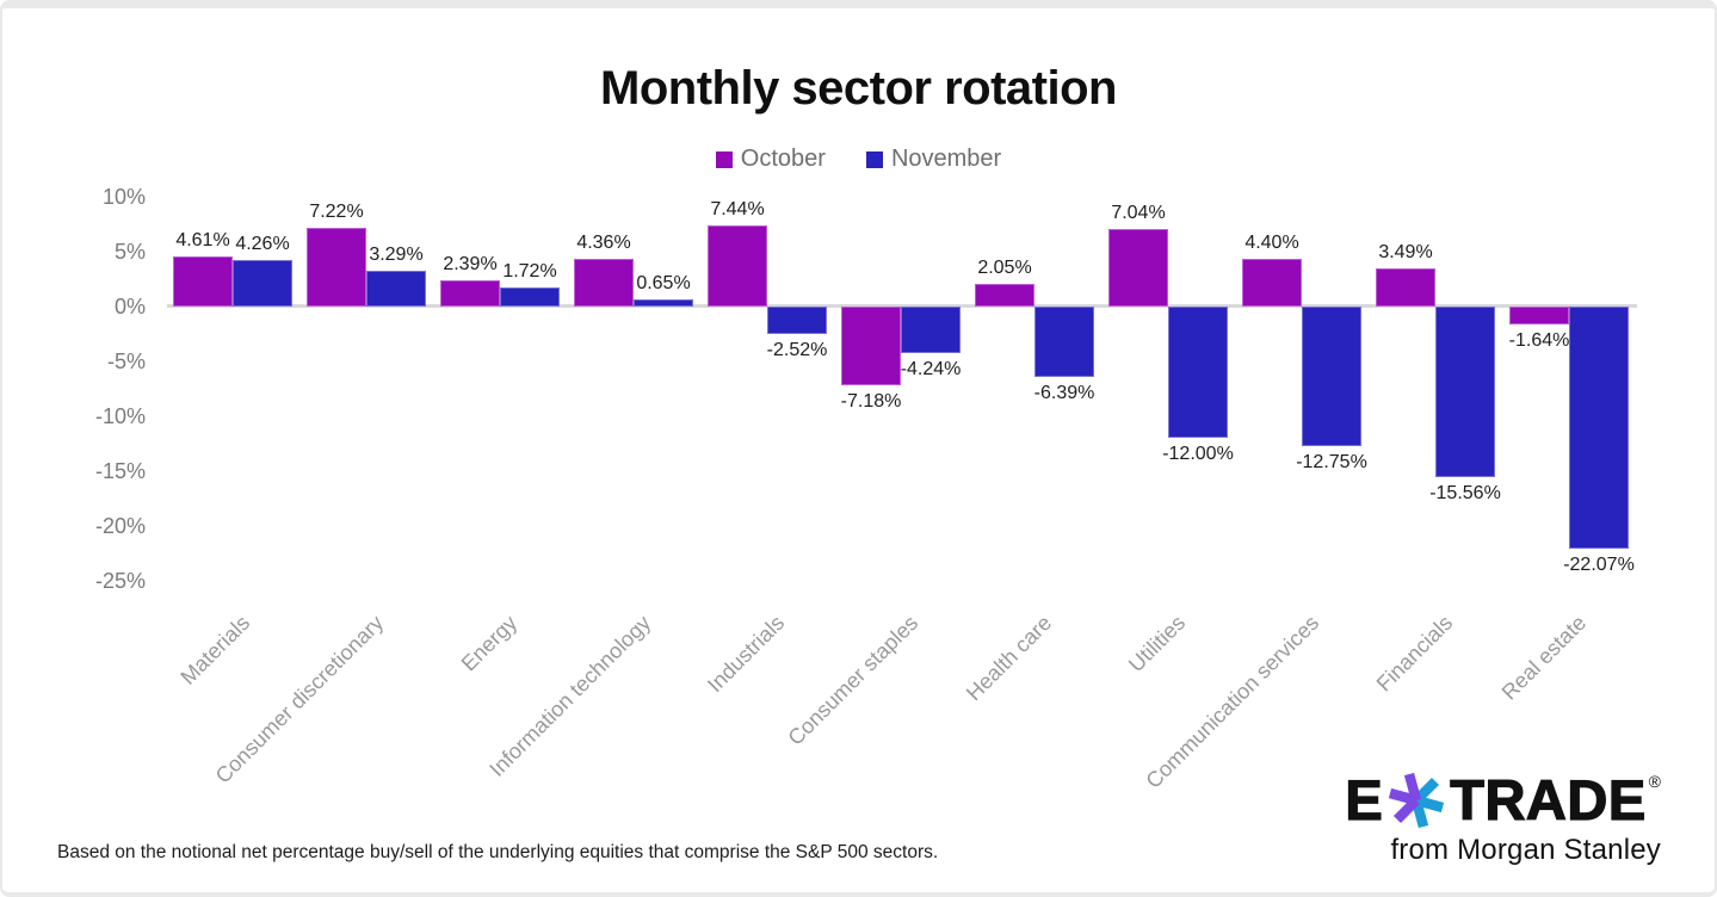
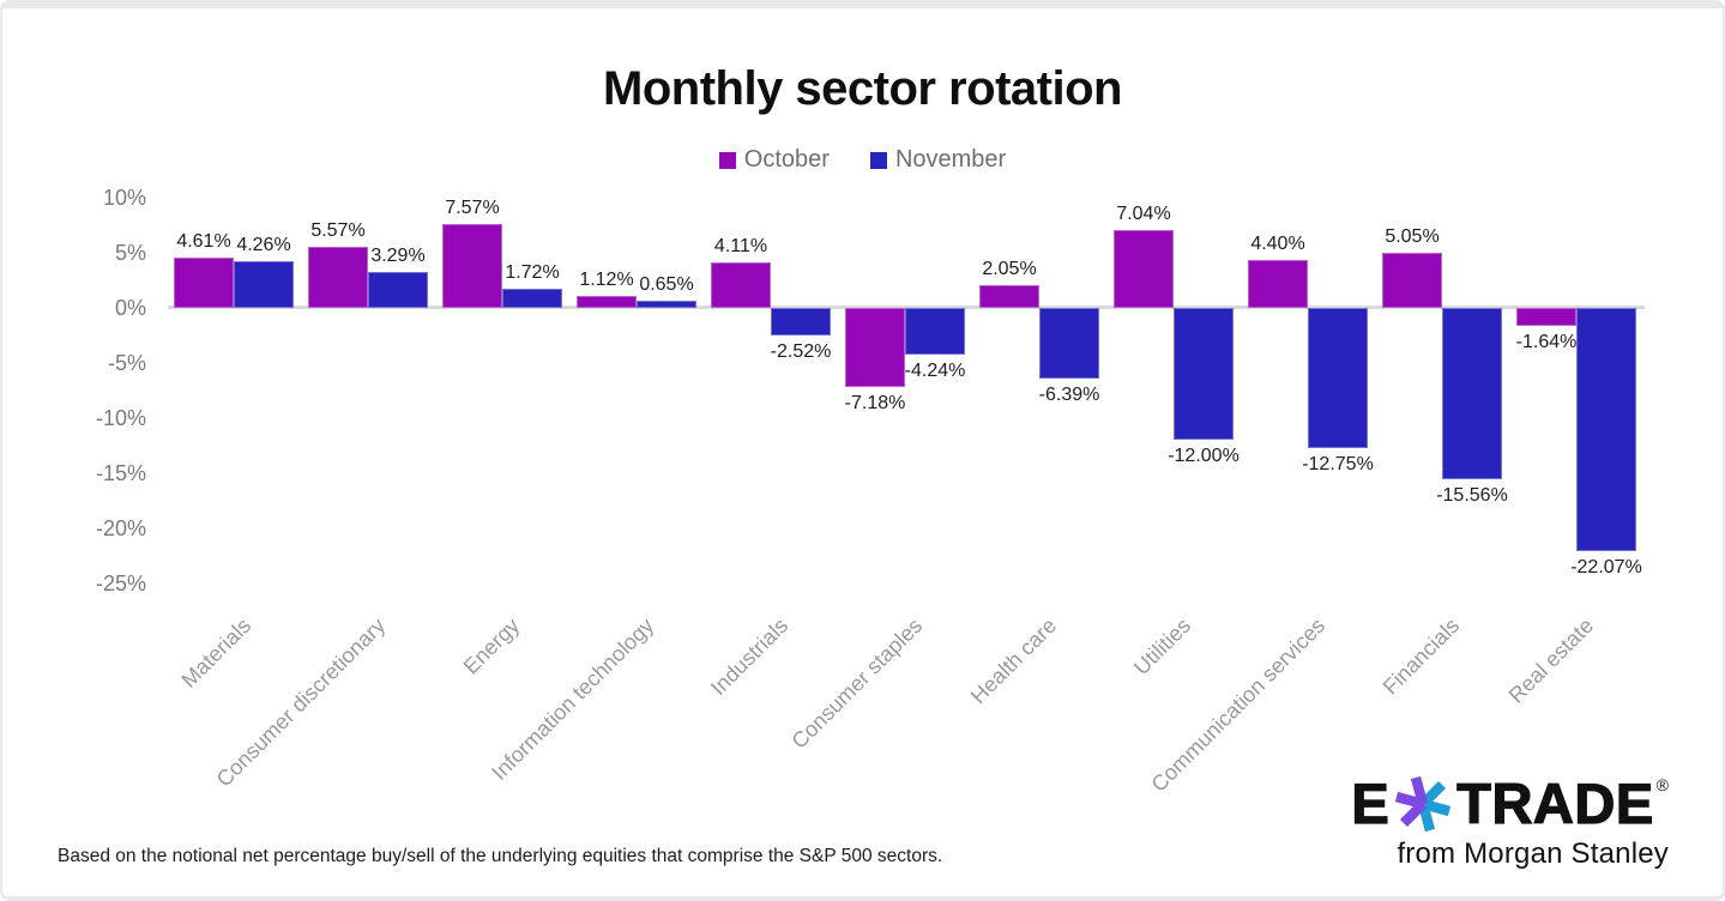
October/Consumer discretionary: 7.22% -> 5.57%
October/Energy: 2.39% -> 7.57%
October/Information technology: 4.36% -> 1.12%
October/Industrials: 7.44% -> 4.11%
October/Financials: 3.49% -> 5.05%
